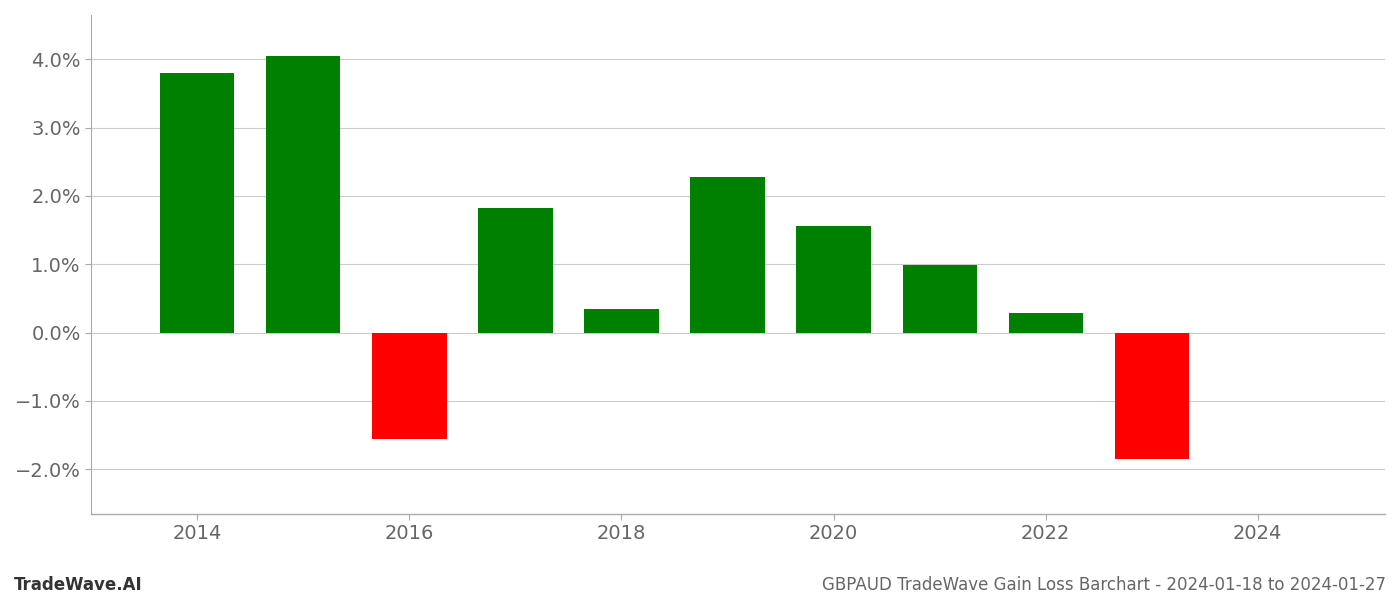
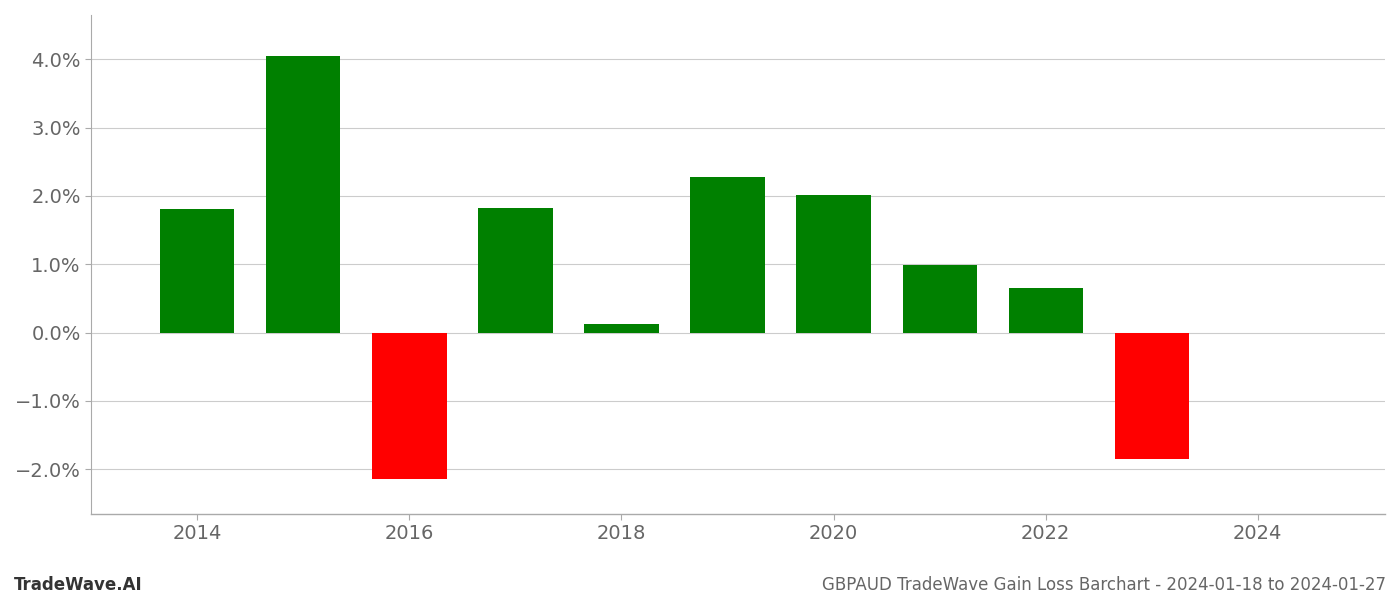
2014: 3.80% -> 1.81%
2016: -1.56% -> -2.15%
2018: 0.34% -> 0.12%
2020: 1.56% -> 2.02%
2022: 0.28% -> 0.65%
